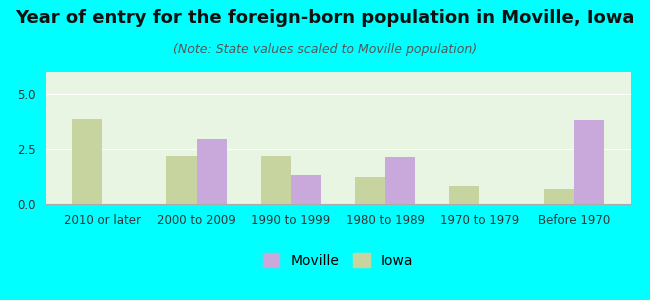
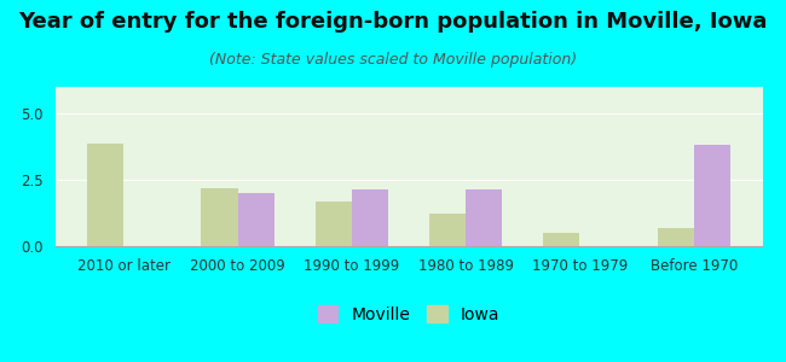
Moville/2000 to 2009: 2.95 -> 2.00
Iowa/1990 to 1999: 2.20 -> 1.70
Moville/1990 to 1999: 1.30 -> 2.15
Iowa/1970 to 1979: 0.80 -> 0.50
